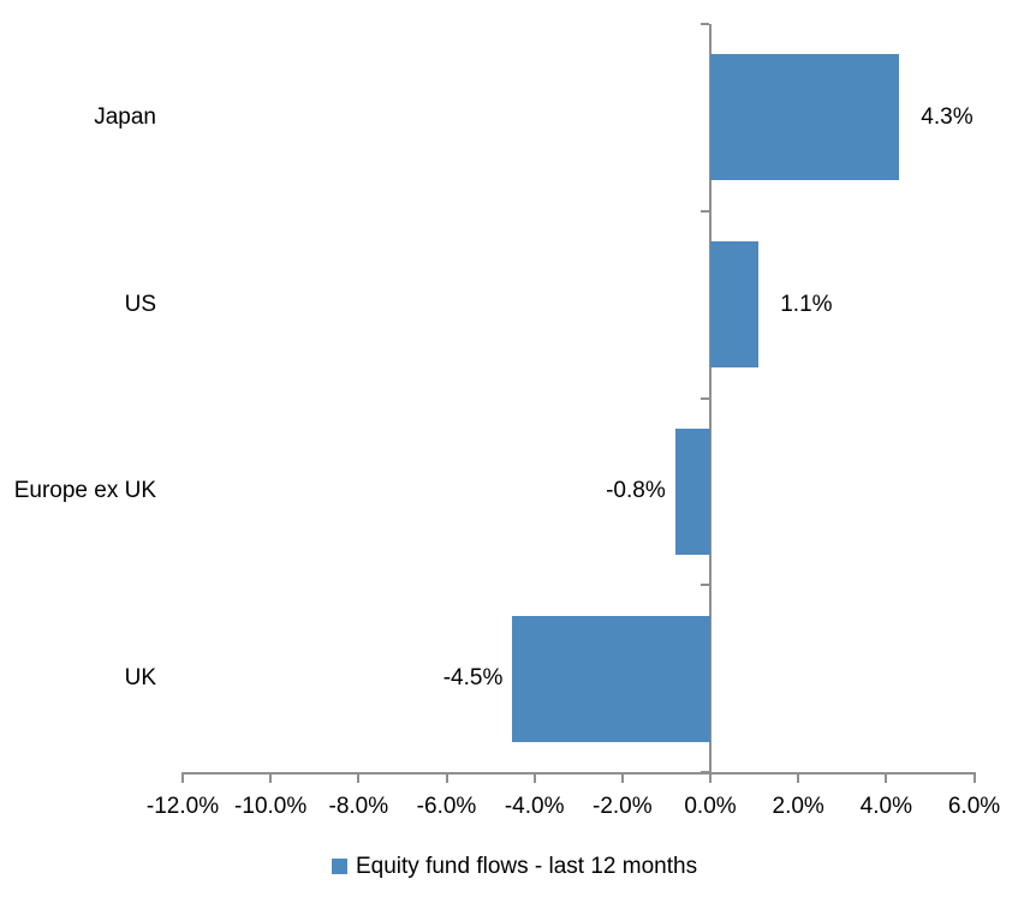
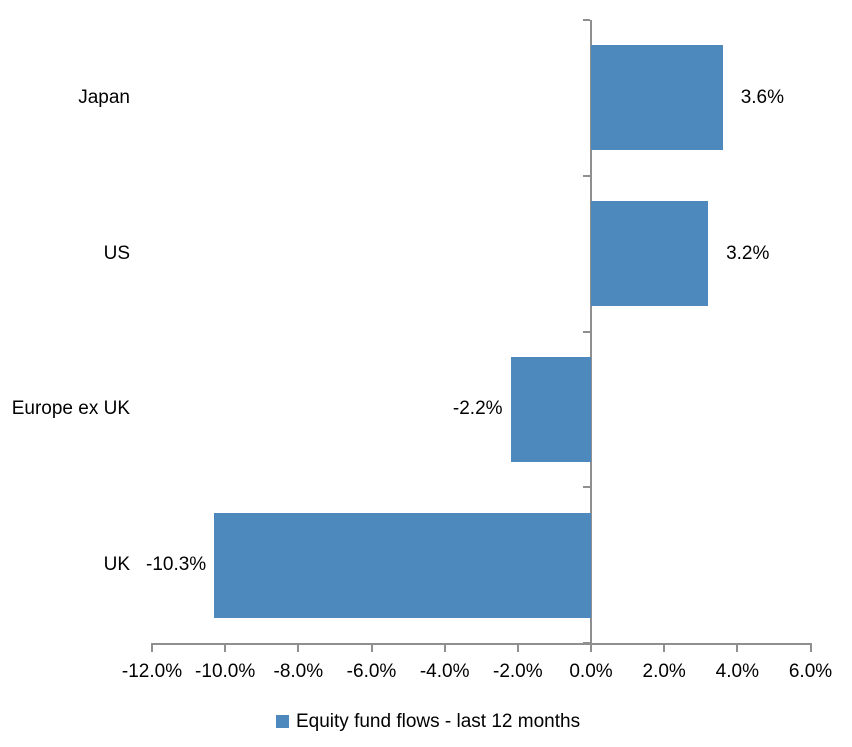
Japan: 4.3% -> 3.6%
US: 1.1% -> 3.2%
Europe ex UK: -0.8% -> -2.2%
UK: -4.5% -> -10.3%
